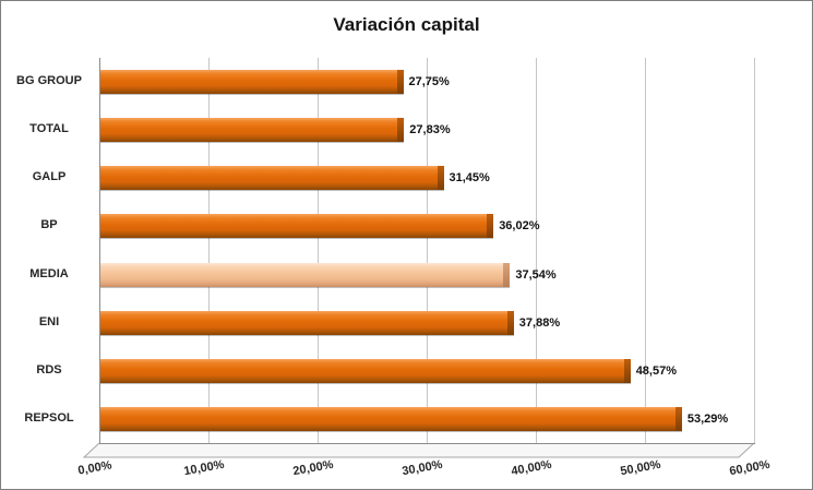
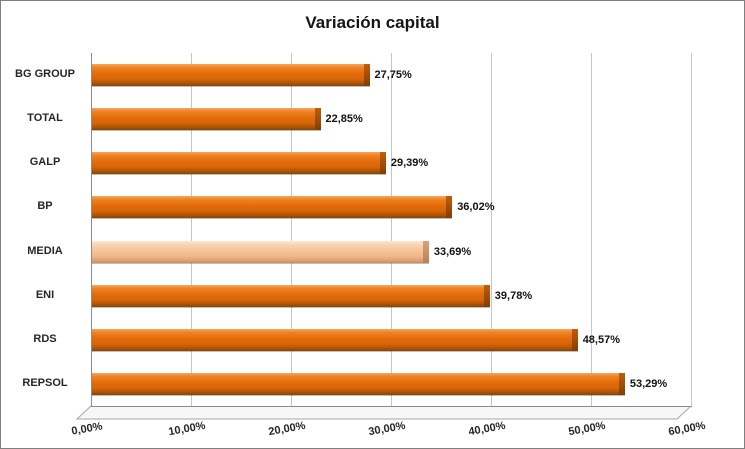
TOTAL: 27,83% -> 22,85%
GALP: 31,45% -> 29,39%
MEDIA: 37,54% -> 33,69%
ENI: 37,88% -> 39,78%
